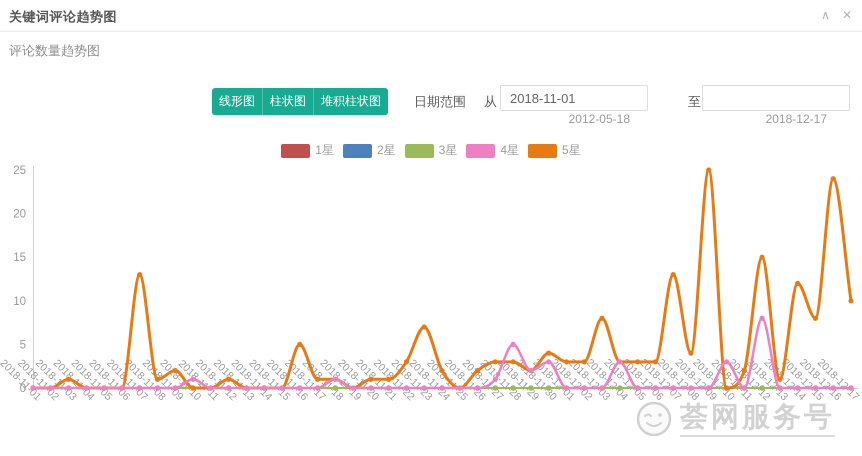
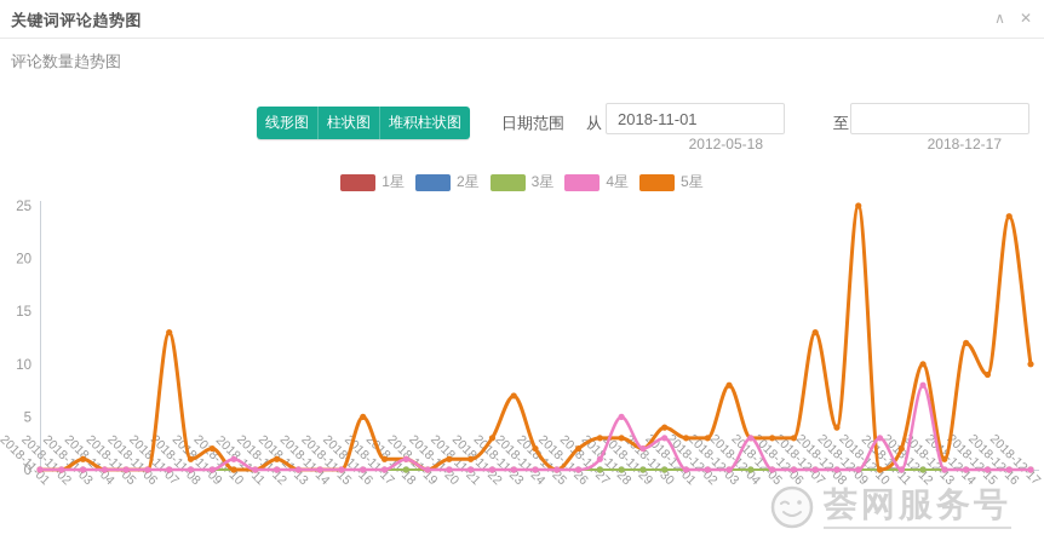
5星/2018-12-12: 15 -> 10
5星/2018-12-15: 8 -> 9
